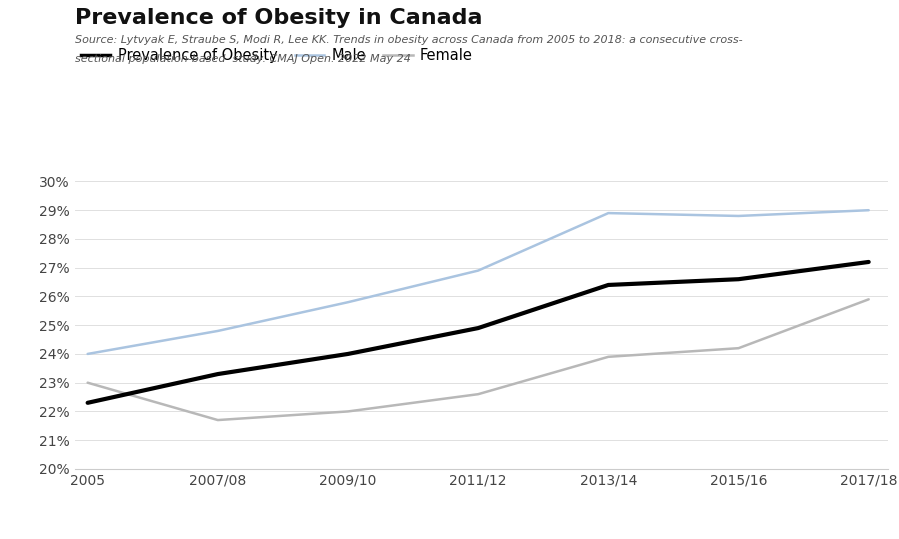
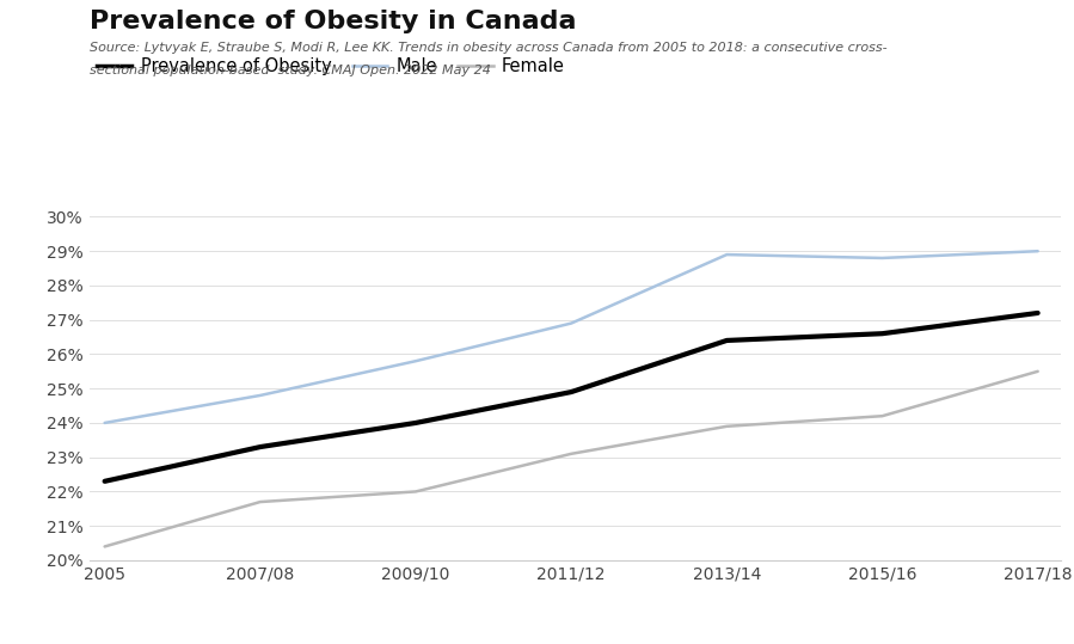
Female/2005: 23.0% -> 20.4%
Female/2011/12: 22.6% -> 23.1%
Female/2017/18: 25.9% -> 25.5%
